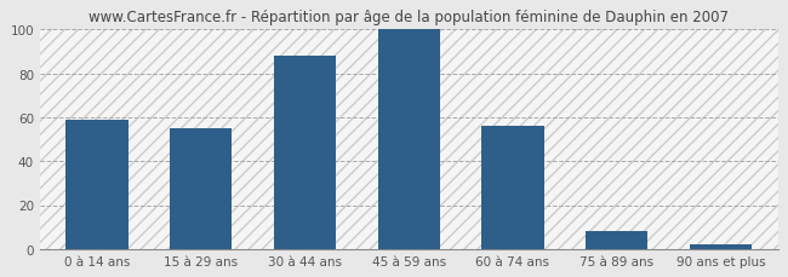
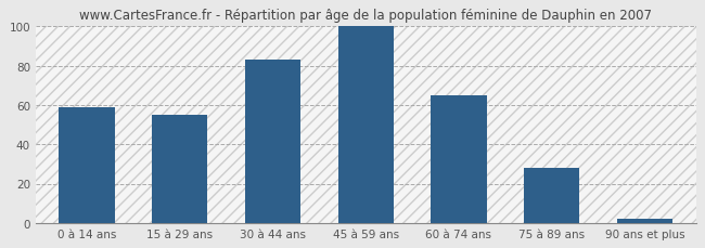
30 à 44 ans: 88 -> 83
60 à 74 ans: 56 -> 65
75 à 89 ans: 8 -> 28
